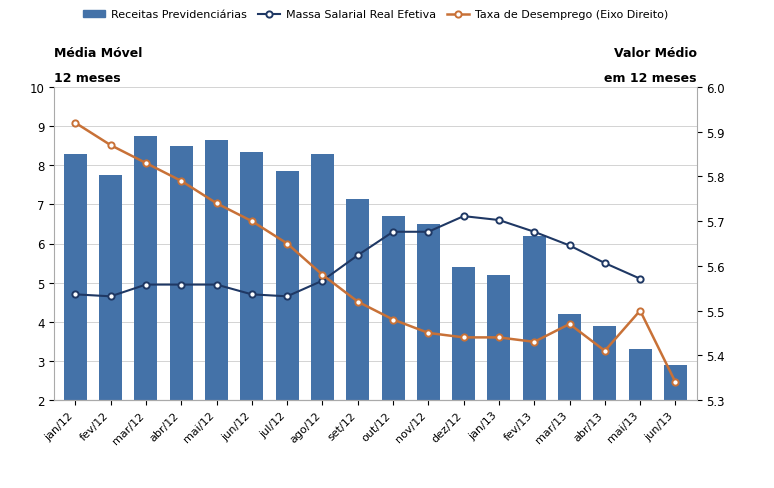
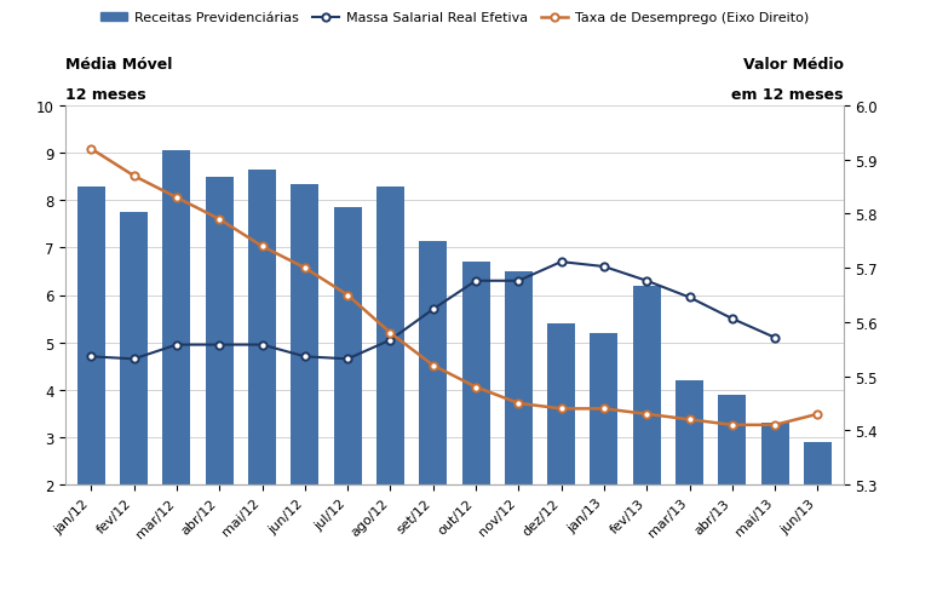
Receitas Previdenciárias/mar/12: 8.75 -> 9.05
Taxa de Desemprego (Eixo Direito)/mar/13: 5.47 -> 5.42
Taxa de Desemprego (Eixo Direito)/mai/13: 5.50 -> 5.41
Taxa de Desemprego (Eixo Direito)/jun/13: 5.34 -> 5.43
